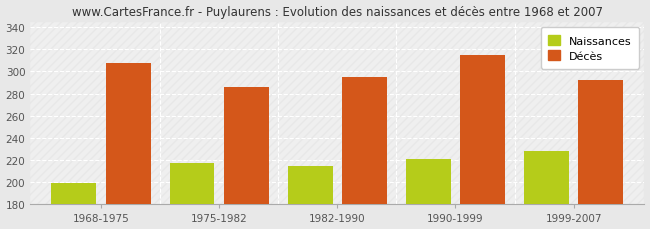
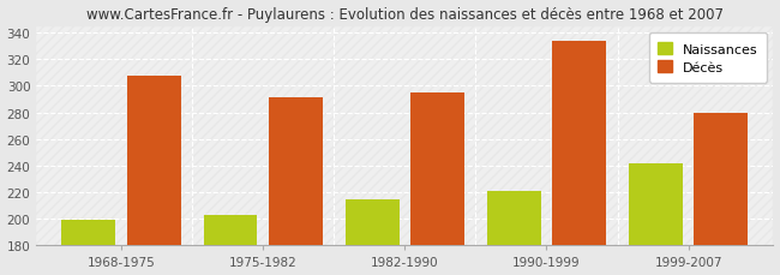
Naissances/1975-1982: 217 -> 203
Décès/1975-1982: 286 -> 291
Décès/1990-1999: 315 -> 334
Naissances/1999-2007: 228 -> 242
Décès/1999-2007: 292 -> 280
